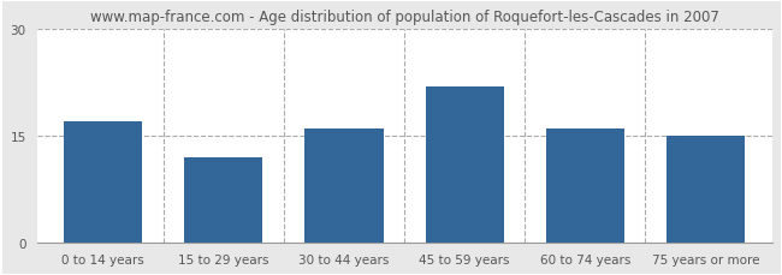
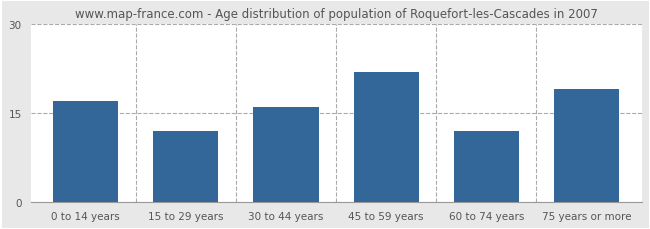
60 to 74 years: 16 -> 12
75 years or more: 15 -> 19
